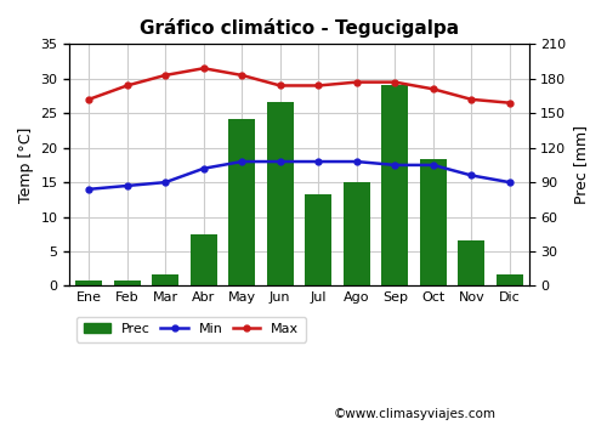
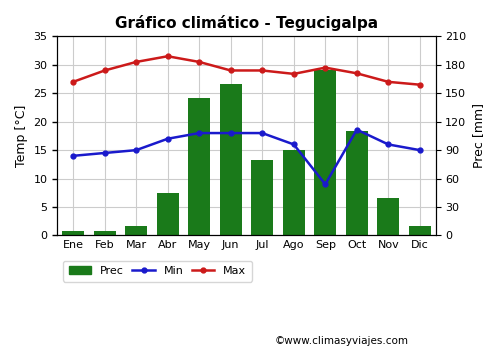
Min/Ago: 18.0 -> 16.0
Max/Ago: 29.5 -> 28.4
Min/Sep: 17.5 -> 9.0
Min/Oct: 17.5 -> 18.6
